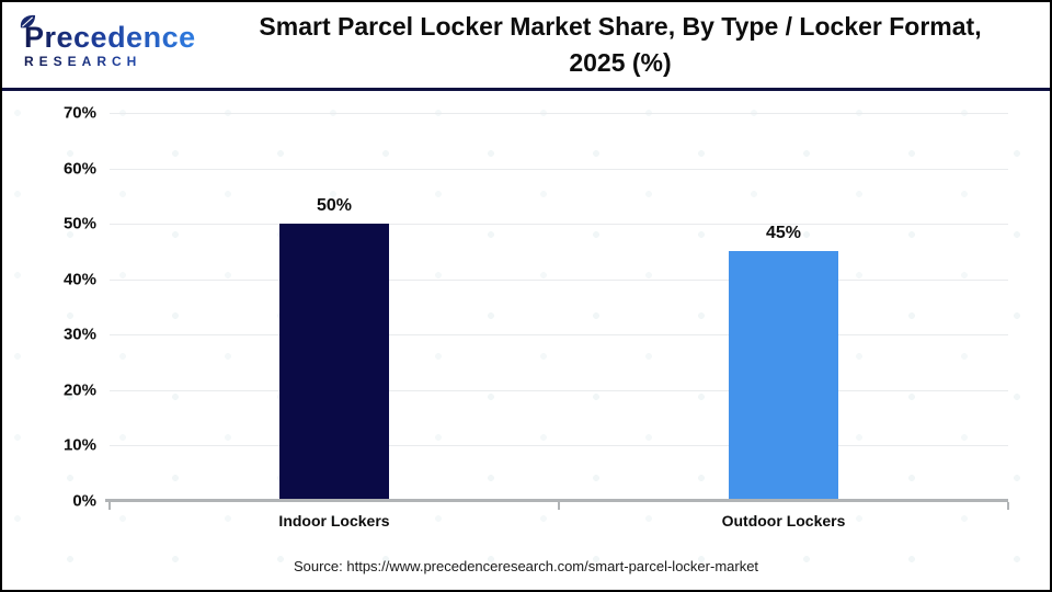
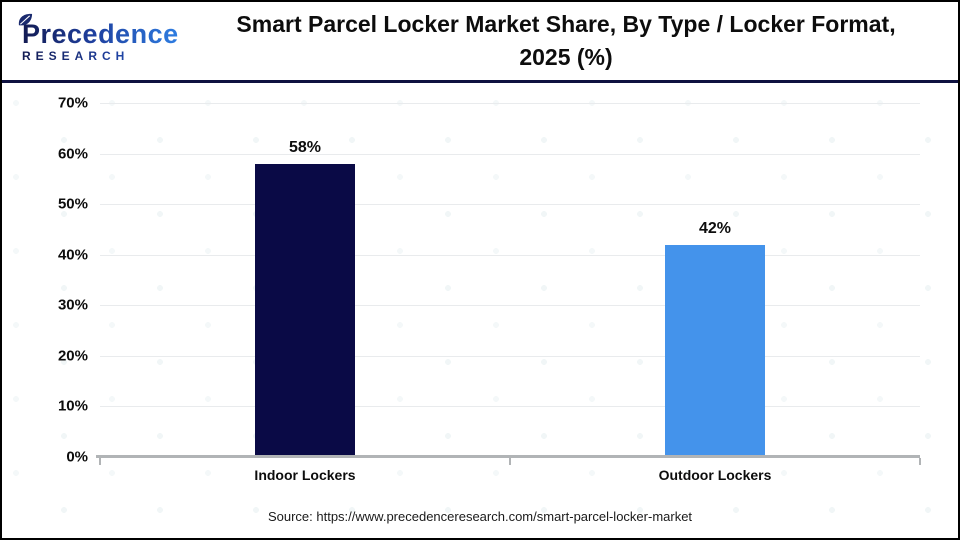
Indoor Lockers: 50% -> 58%
Outdoor Lockers: 45% -> 42%
